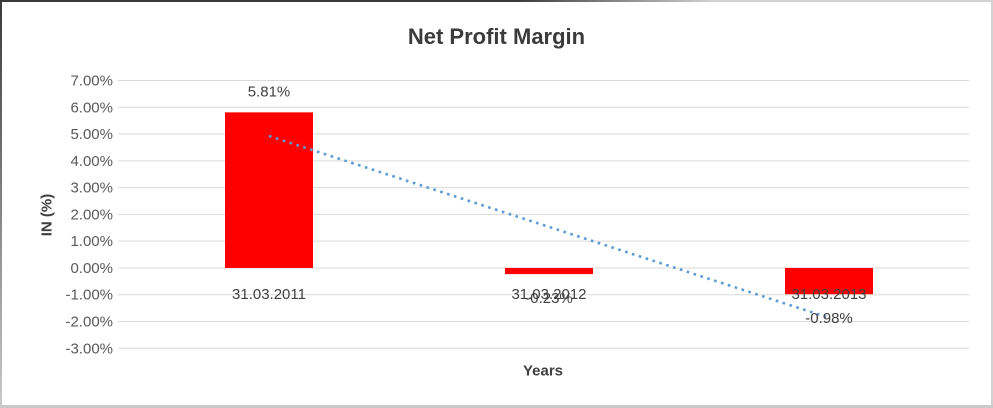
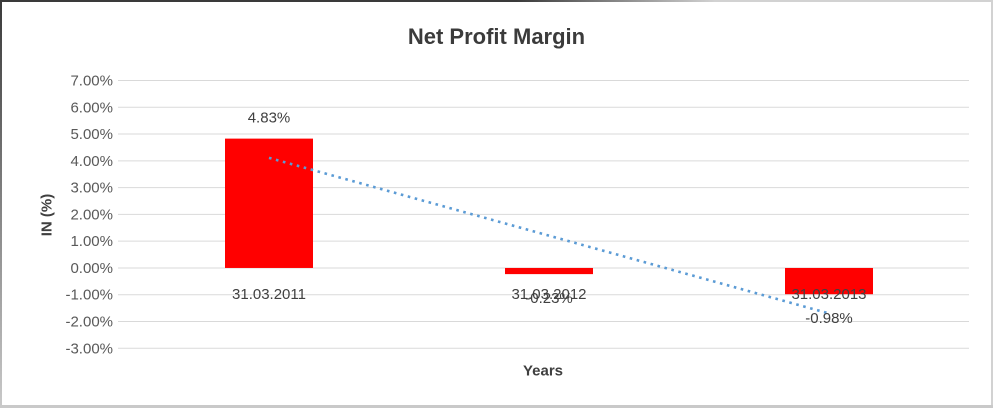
31.03.2011: 5.81% -> 4.83%
